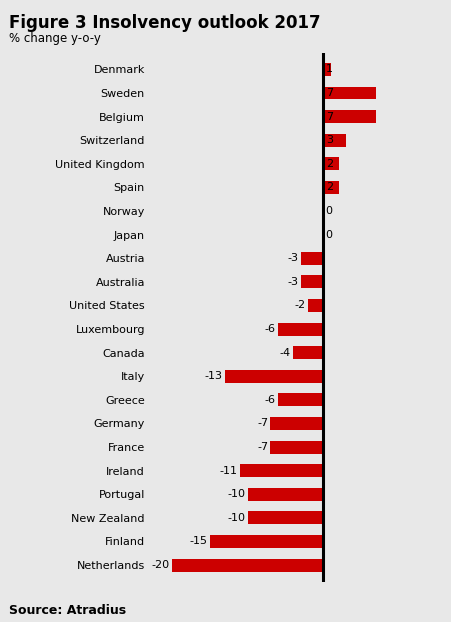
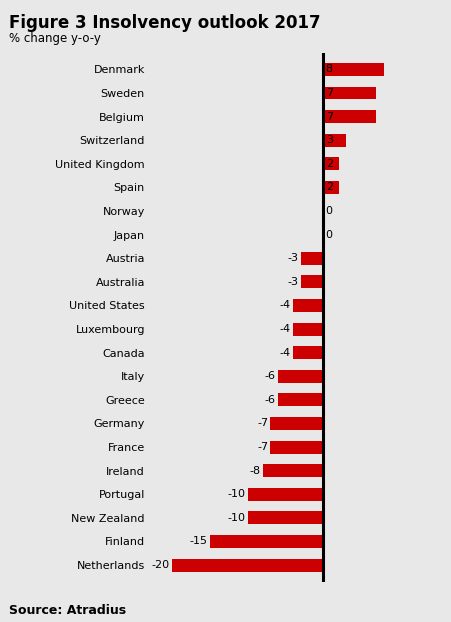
Denmark: 1 -> 8
United States: -2 -> -4
Luxembourg: -6 -> -4
Italy: -13 -> -6
Ireland: -11 -> -8
